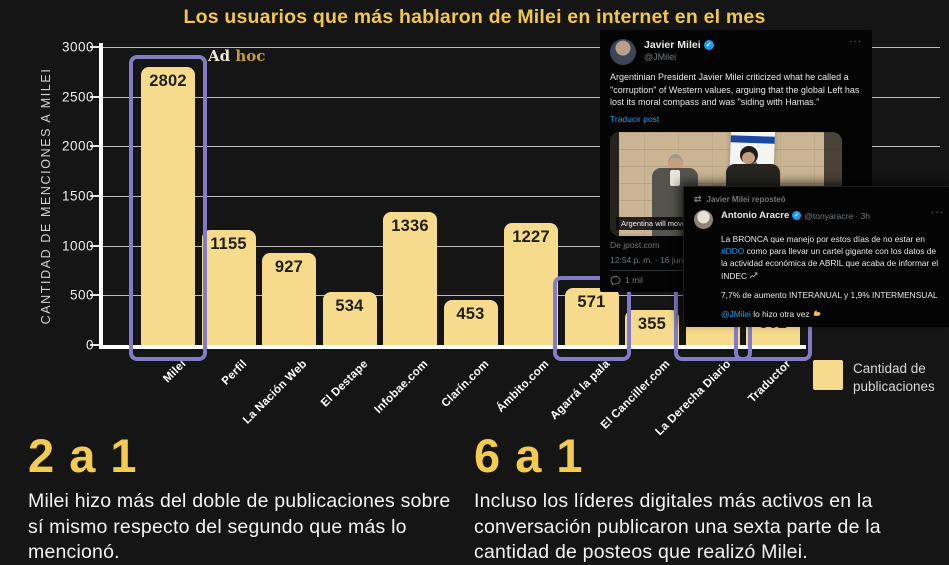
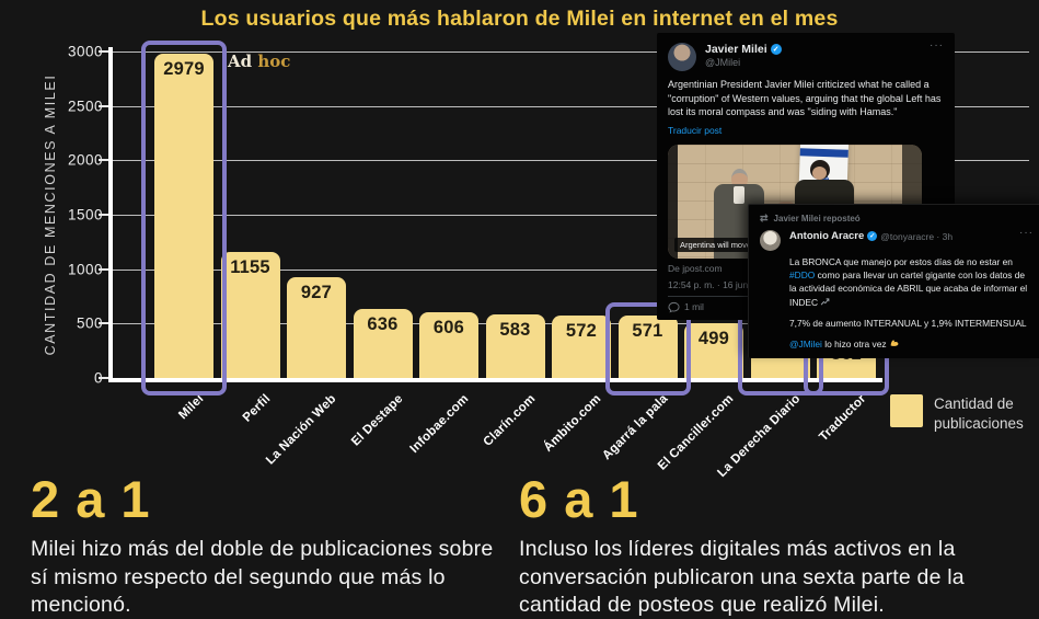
Milei: 2802 -> 2979
El Destape: 534 -> 636
Infobae.com: 1336 -> 606
Clarín.com: 453 -> 583
Ámbito.com: 1227 -> 572
El Canciller.com: 355 -> 499
